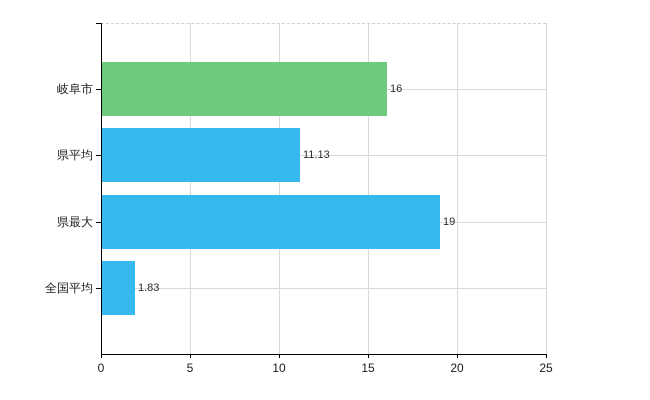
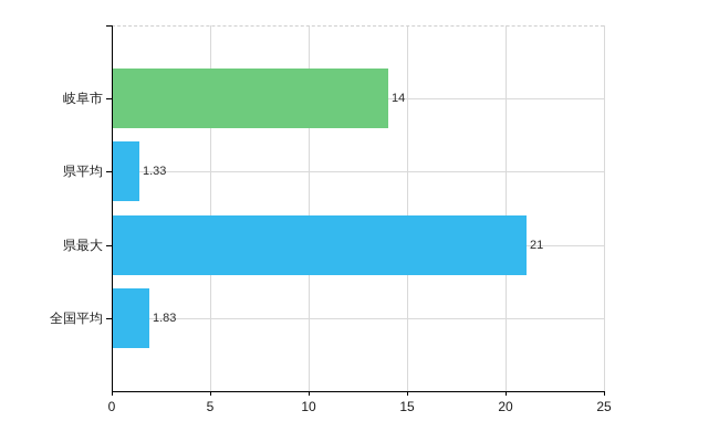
岐阜市: 16 -> 14
県平均: 11.13 -> 1.33
県最大: 19 -> 21
